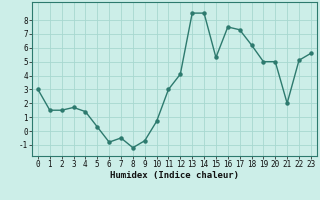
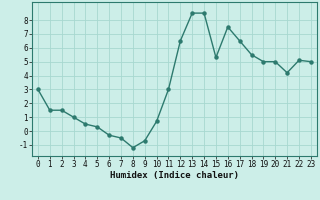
3: 1.7 -> 1.0
4: 1.4 -> 0.5
6: -0.8 -> -0.3
12: 4.1 -> 6.5
17: 7.3 -> 6.5
18: 6.2 -> 5.5
21: 2.0 -> 4.2
23: 5.6 -> 5.0
